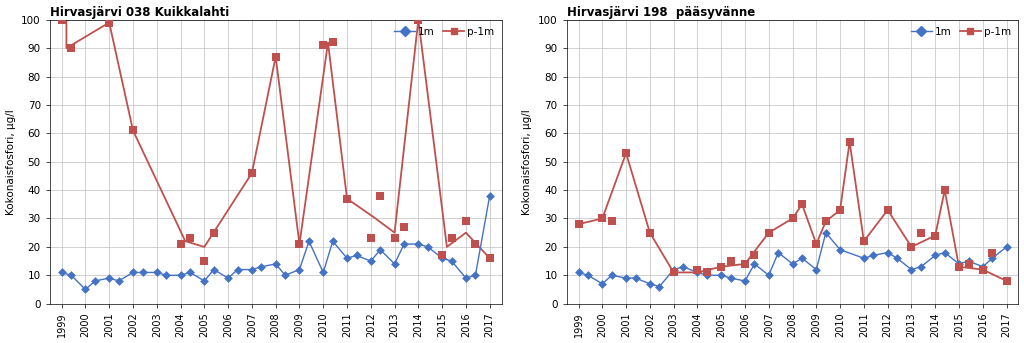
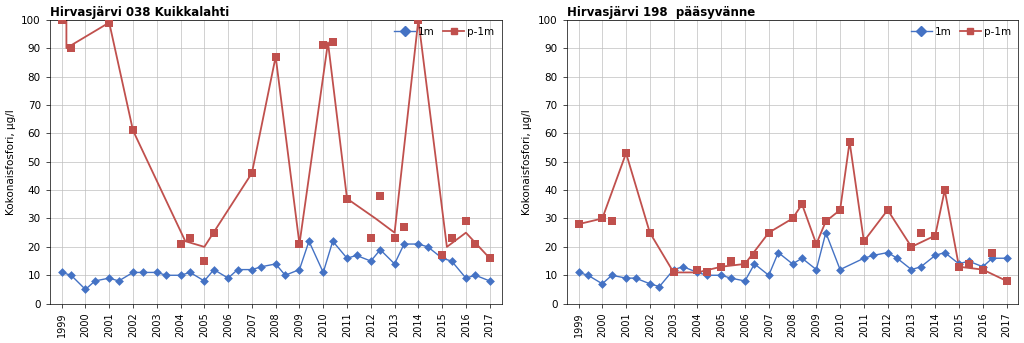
Hirvasjärvi 038 Kuikkalahti/1m/2017: 38 -> 8
Hirvasjärvi 198 pääsyvänne/1m/2010: 19 -> 12
Hirvasjärvi 198 pääsyvänne/1m/2017: 20 -> 16
